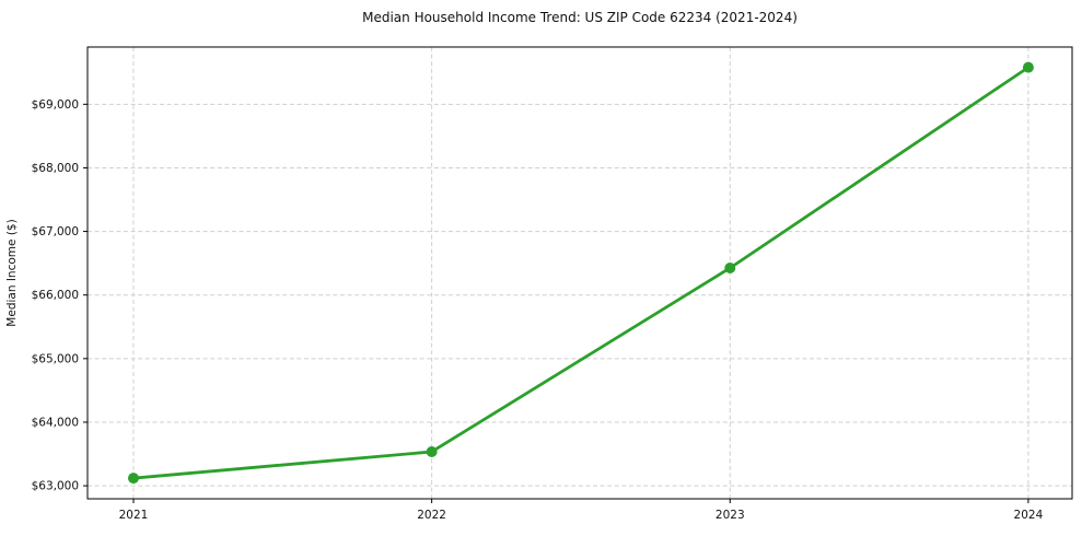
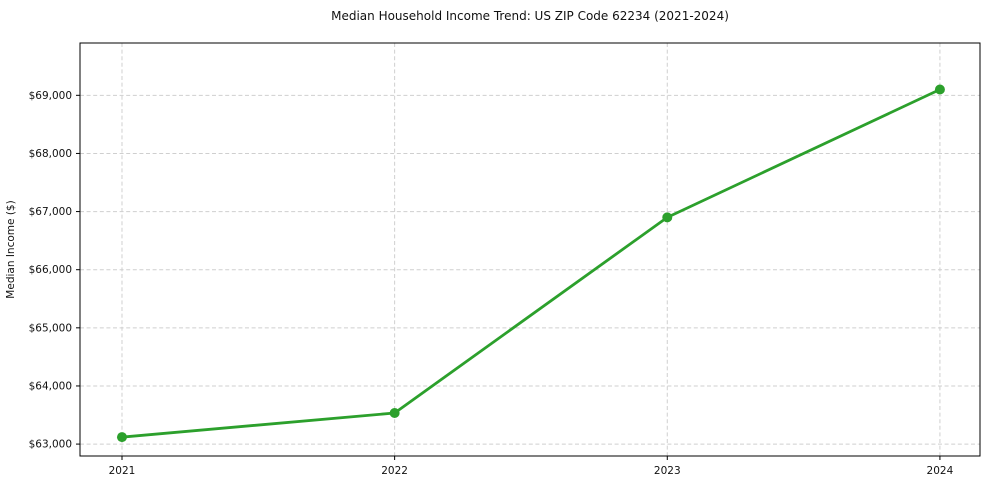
2023: $66400 -> $66900
2024: $69600 -> $69100
